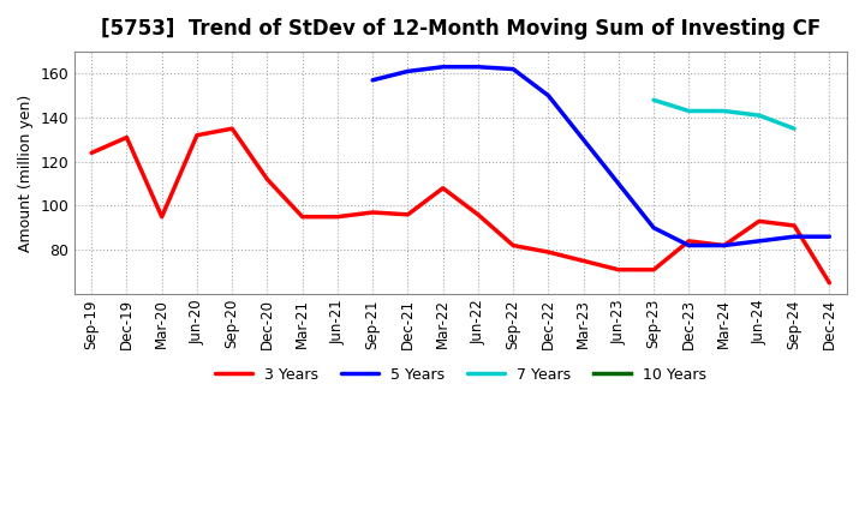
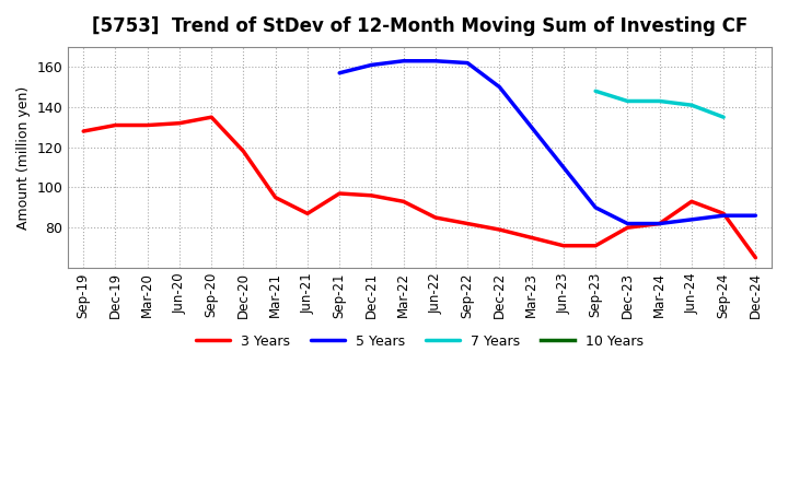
3 Years/Sep-19: 124 -> 128
3 Years/Mar-20: 95 -> 131
3 Years/Dec-20: 112 -> 118
3 Years/Jun-21: 95 -> 87
3 Years/Mar-22: 108 -> 93
3 Years/Jun-22: 96 -> 85
3 Years/Dec-23: 84 -> 80
3 Years/Sep-24: 91 -> 87
